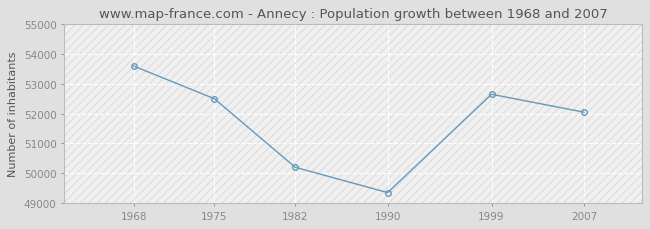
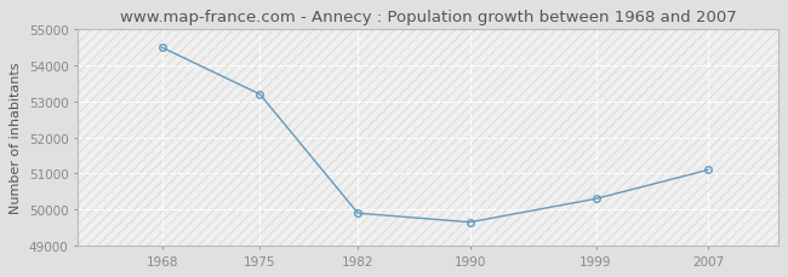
1968: 53600 -> 54500
1975: 52500 -> 53200
1982: 50200 -> 49900
1990: 49350 -> 49650
1999: 52650 -> 50300
2007: 52050 -> 51100
